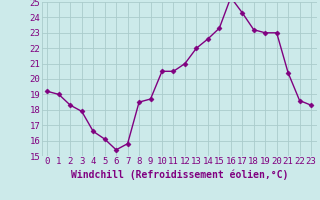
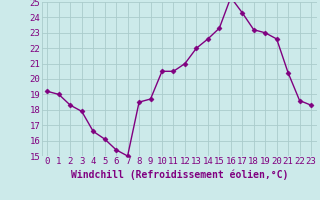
7: 15.8 -> 15.0
20: 23.0 -> 22.6
